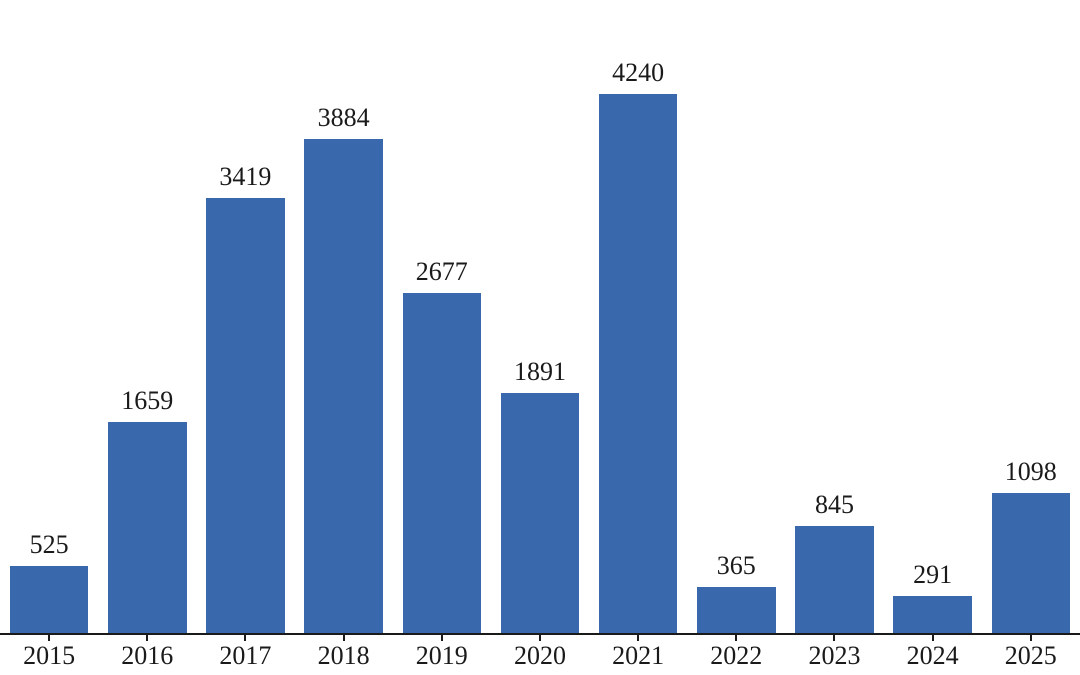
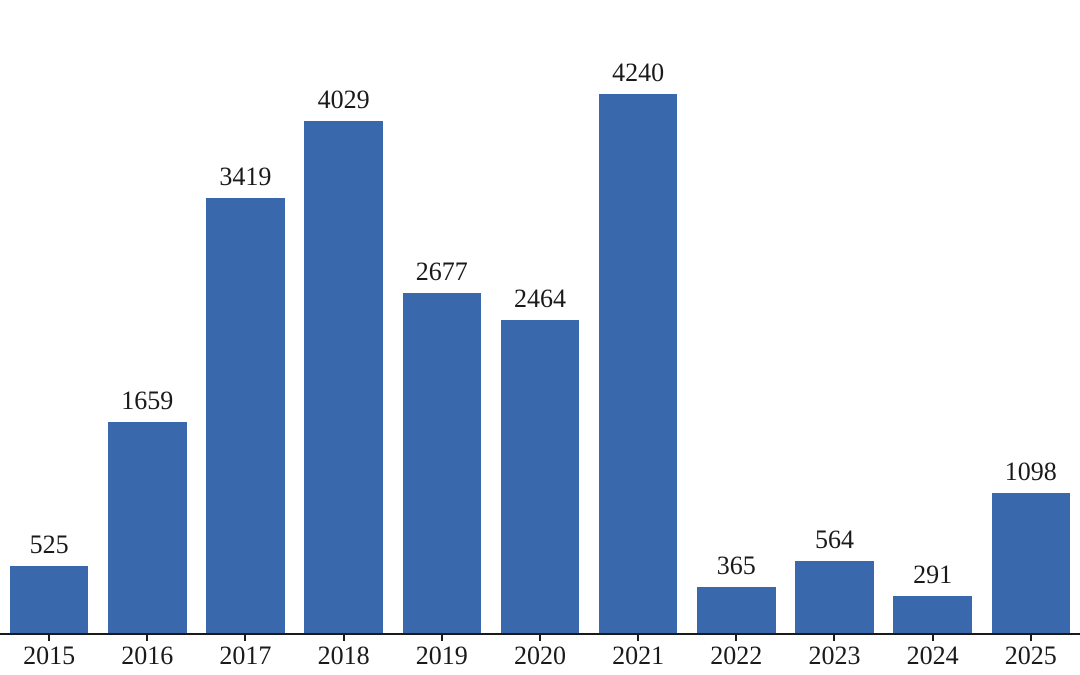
2018: 3884 -> 4029
2020: 1891 -> 2464
2023: 845 -> 564
